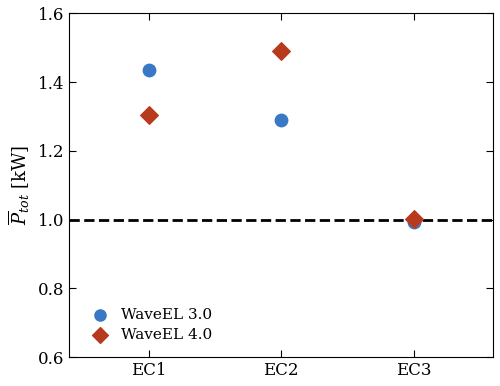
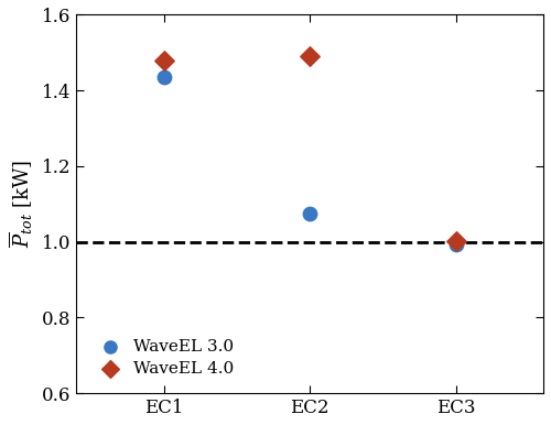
WaveEL 4.0/EC1: 1.305 -> 1.480
WaveEL 3.0/EC2: 1.290 -> 1.075
